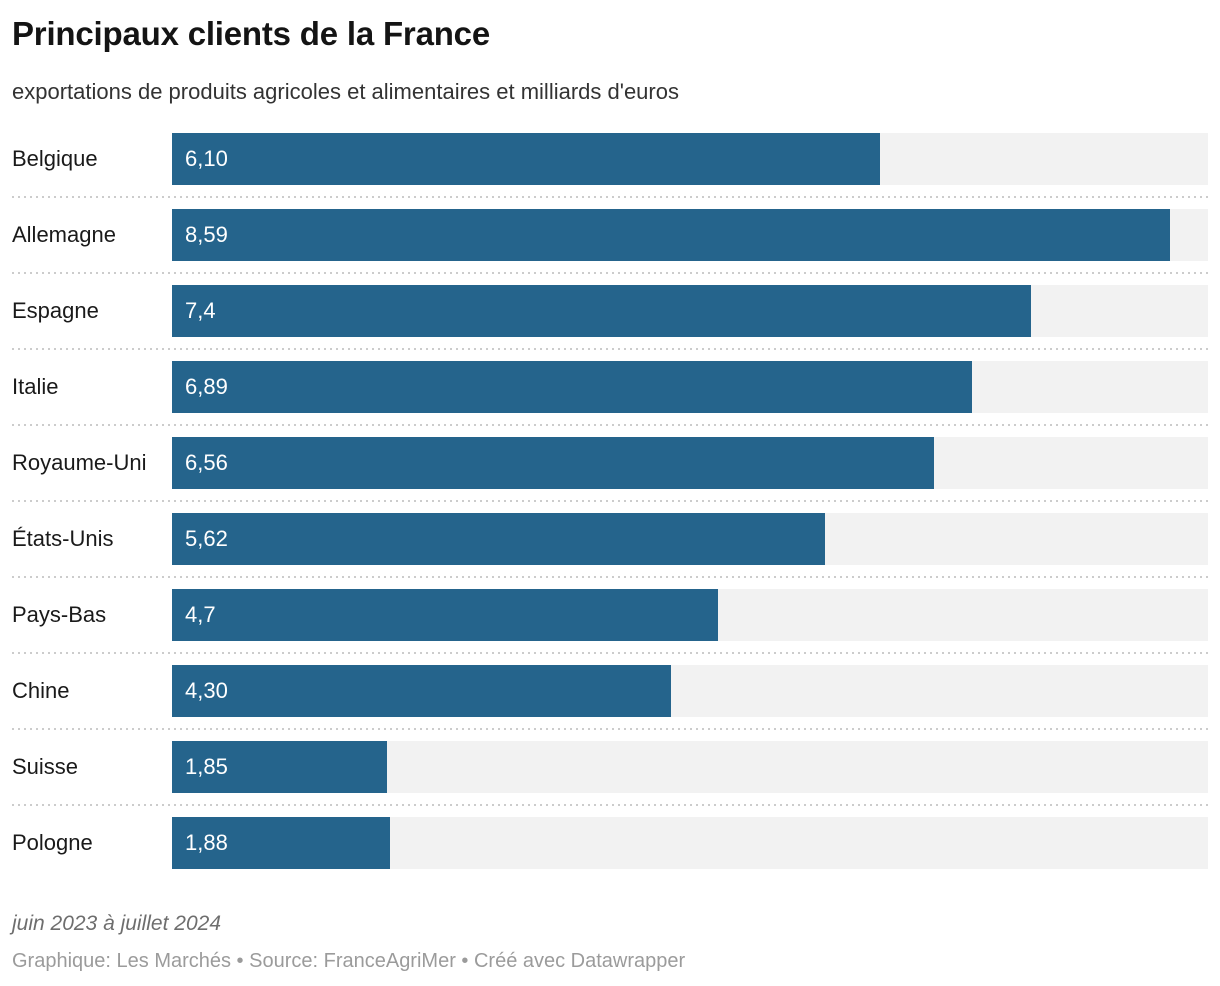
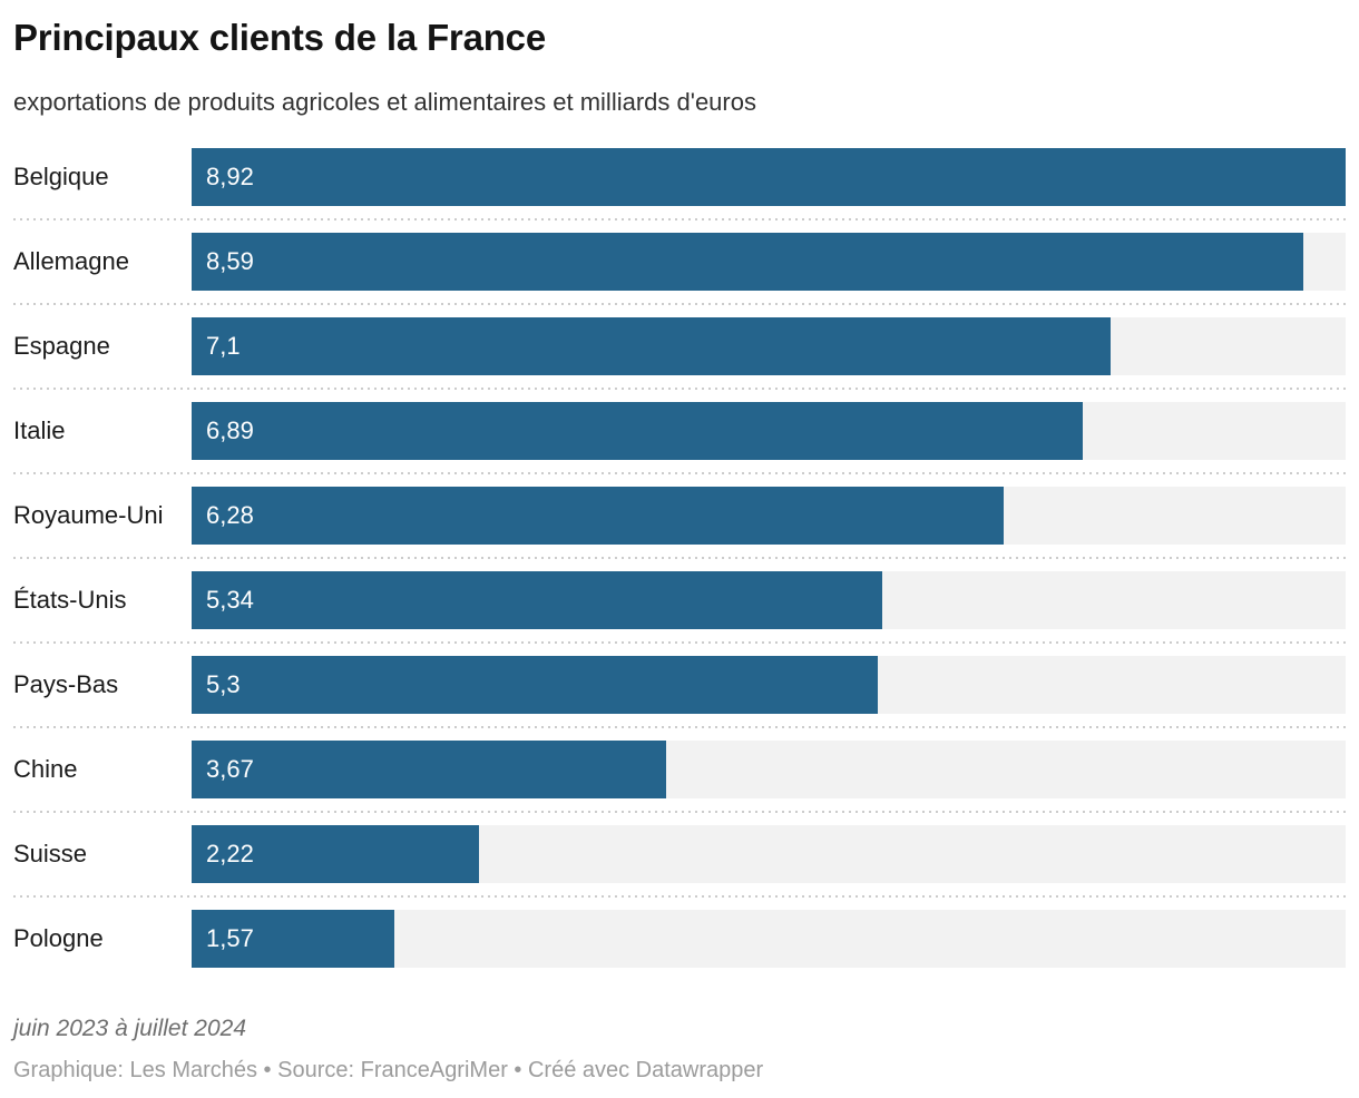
Belgique: 6,10 -> 8,92
Espagne: 7,4 -> 7,1
Royaume-Uni: 6,56 -> 6,28
États-Unis: 5,62 -> 5,34
Pays-Bas: 4,7 -> 5,3
Chine: 4,30 -> 3,67
Suisse: 1,85 -> 2,22
Pologne: 1,88 -> 1,57
